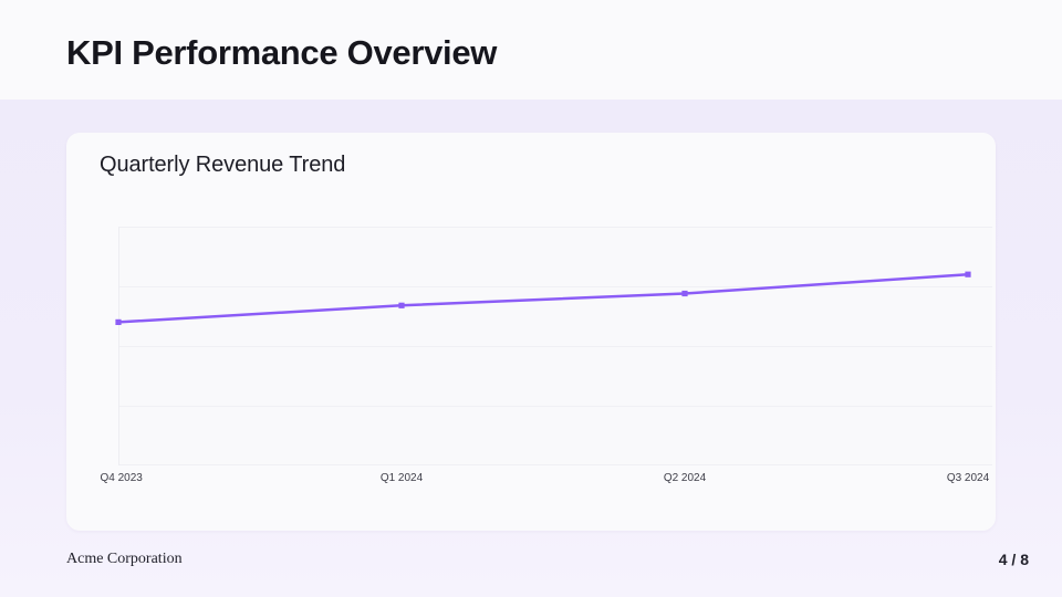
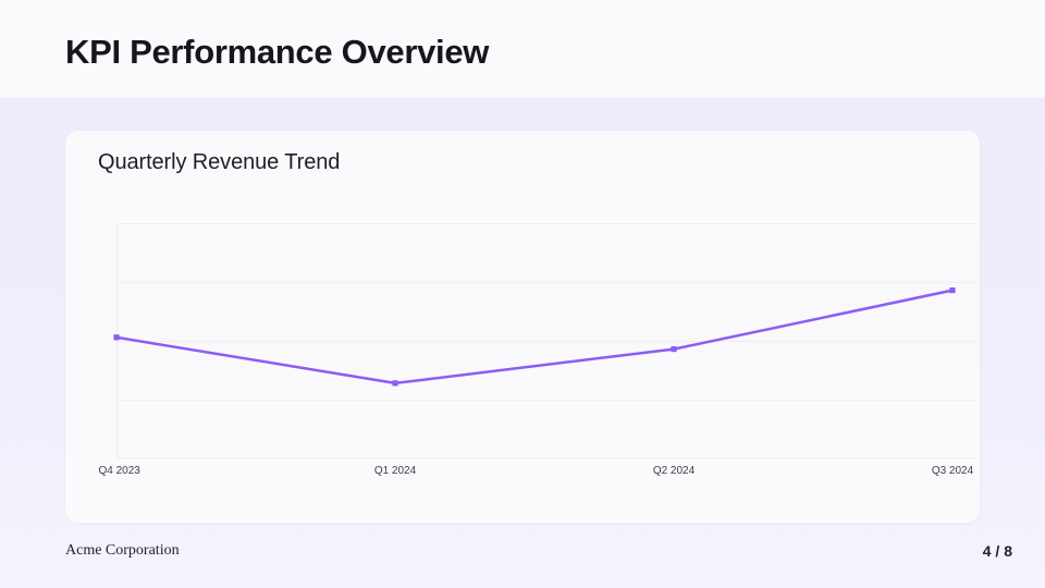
Q4 2023: 120 -> 103
Q1 2024: 134 -> 64
Q2 2024: 144 -> 93
Q3 2024: 160 -> 143
